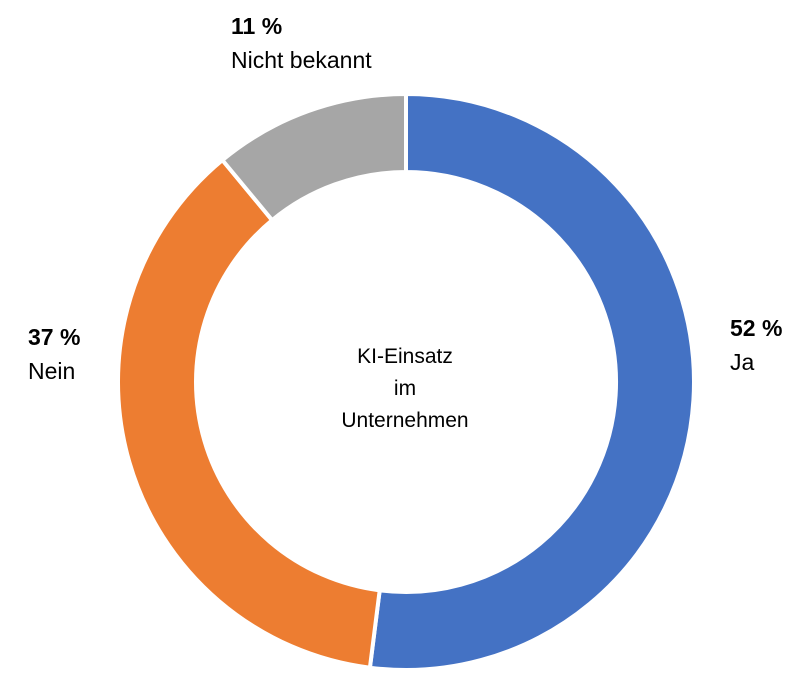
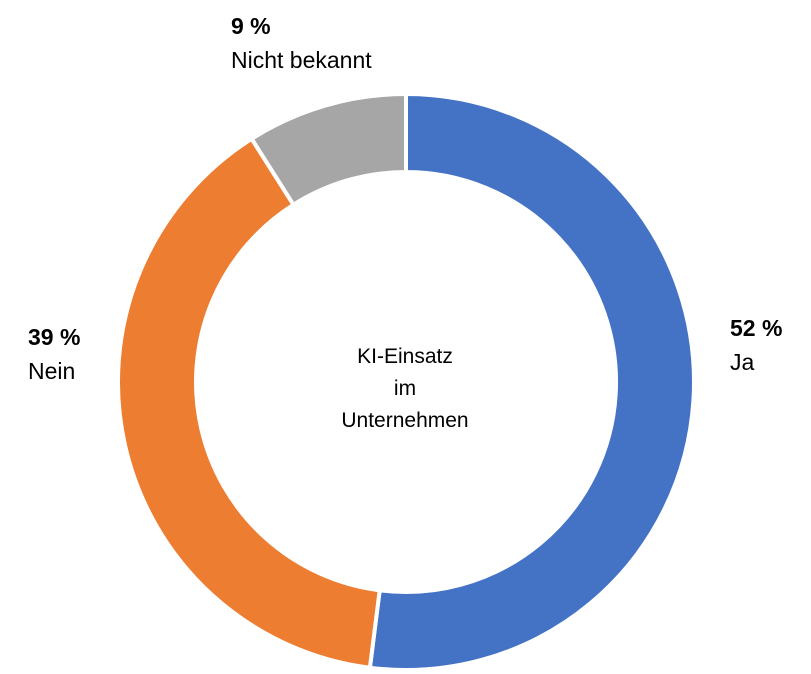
Nein: 37 -> 39
Nicht bekannt: 11 -> 9
